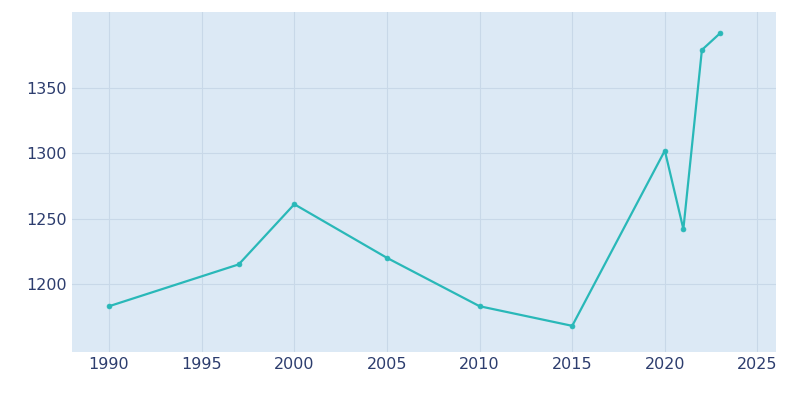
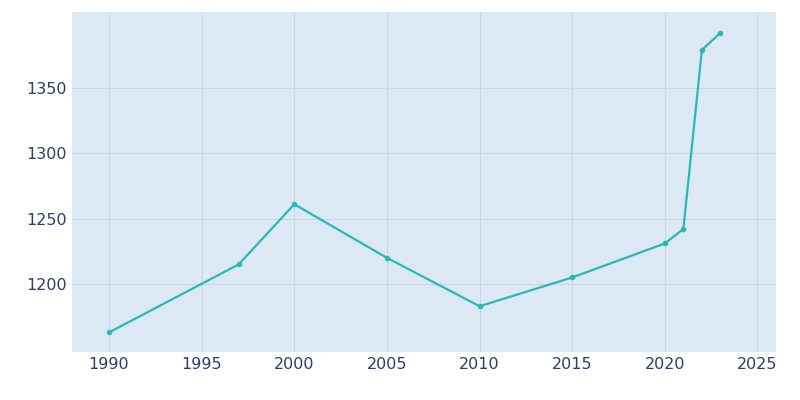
1990: 1183 -> 1163
2015: 1168 -> 1205
2020: 1302 -> 1231
